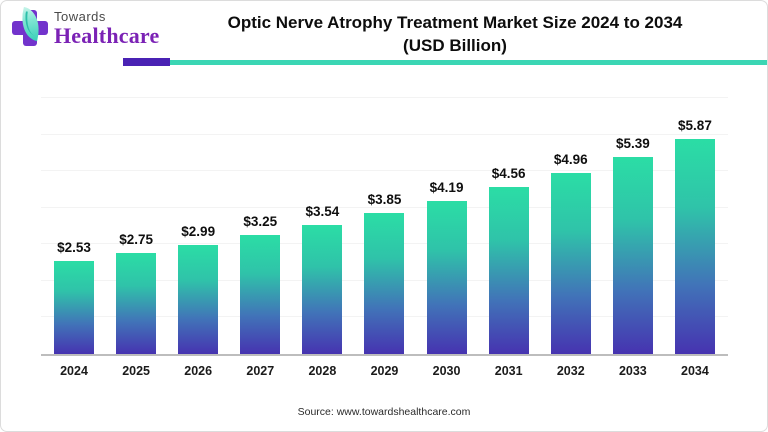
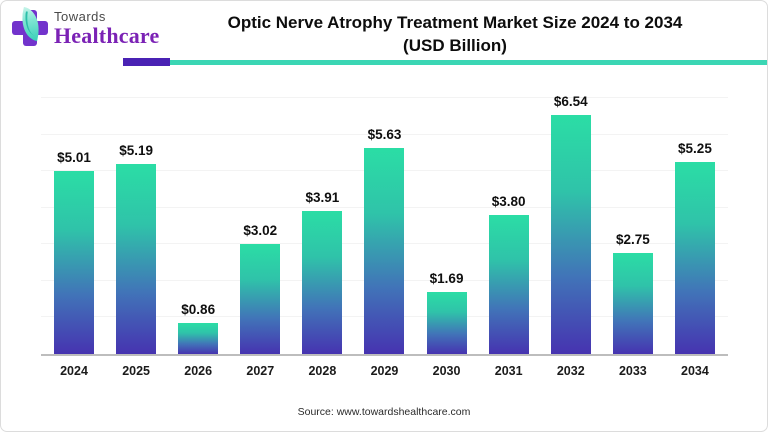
2024: $2.53 -> $5.01
2025: $2.75 -> $5.19
2026: $2.99 -> $0.86
2027: $3.25 -> $3.02
2028: $3.54 -> $3.91
2029: $3.85 -> $5.63
2030: $4.19 -> $1.69
2031: $4.56 -> $3.80
2032: $4.96 -> $6.54
2033: $5.39 -> $2.75
2034: $5.87 -> $5.25
